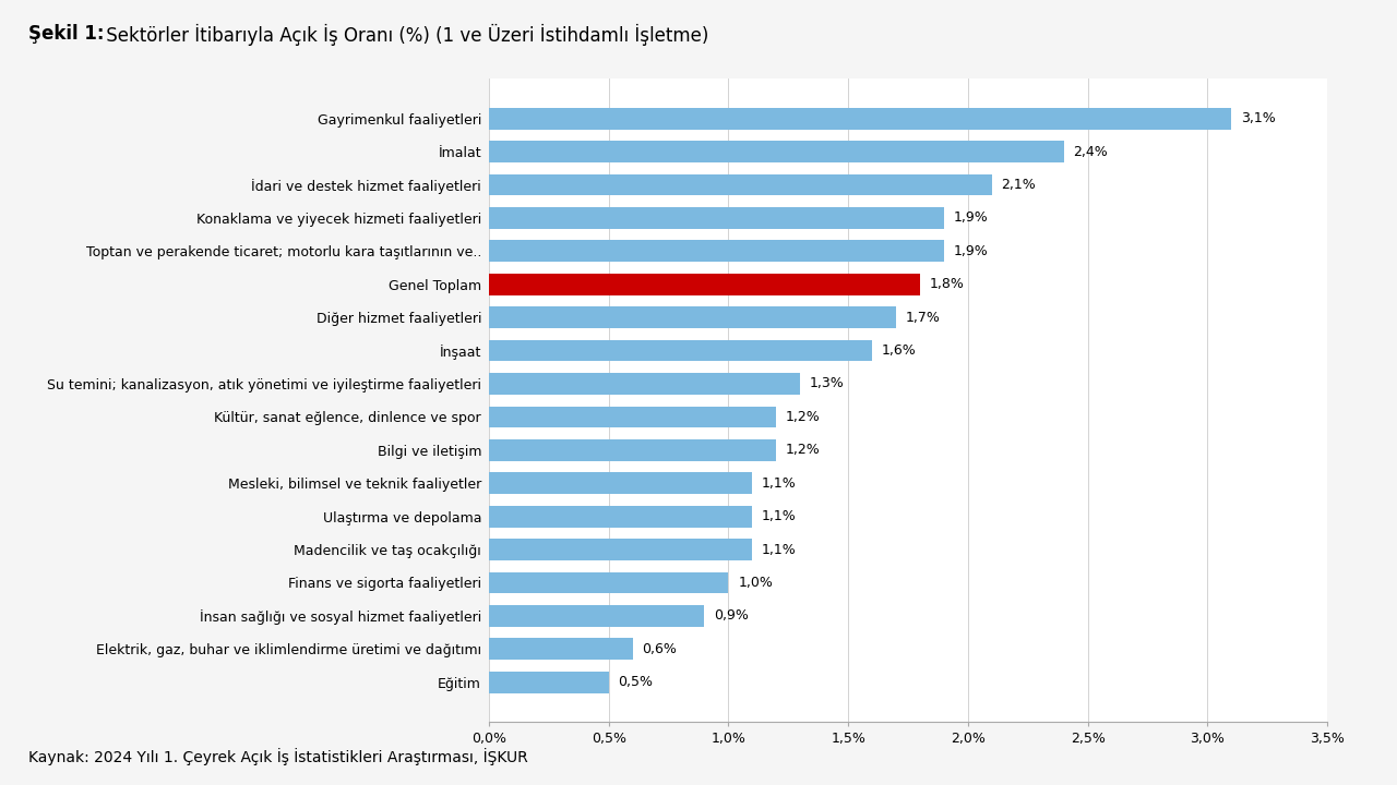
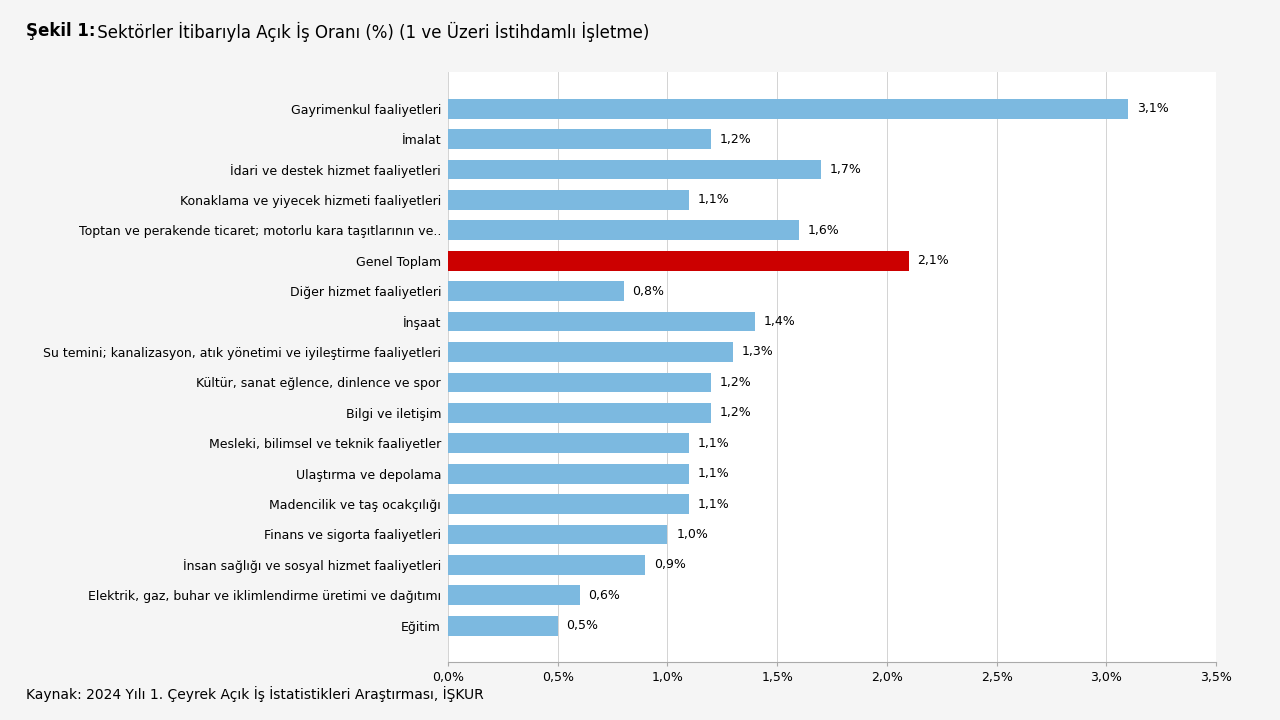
İmalat: 2,4% -> 1,2%
İdari ve destek hizmet faaliyetleri: 2,1% -> 1,7%
Konaklama ve yiyecek hizmeti faaliyetleri: 1,9% -> 1,1%
Toptan ve perakende ticaret; motorlu kara taşıtlarının ve..: 1,9% -> 1,6%
Genel Toplam: 1,8% -> 2,1%
Diğer hizmet faaliyetleri: 1,7% -> 0,8%
İnşaat: 1,6% -> 1,4%
